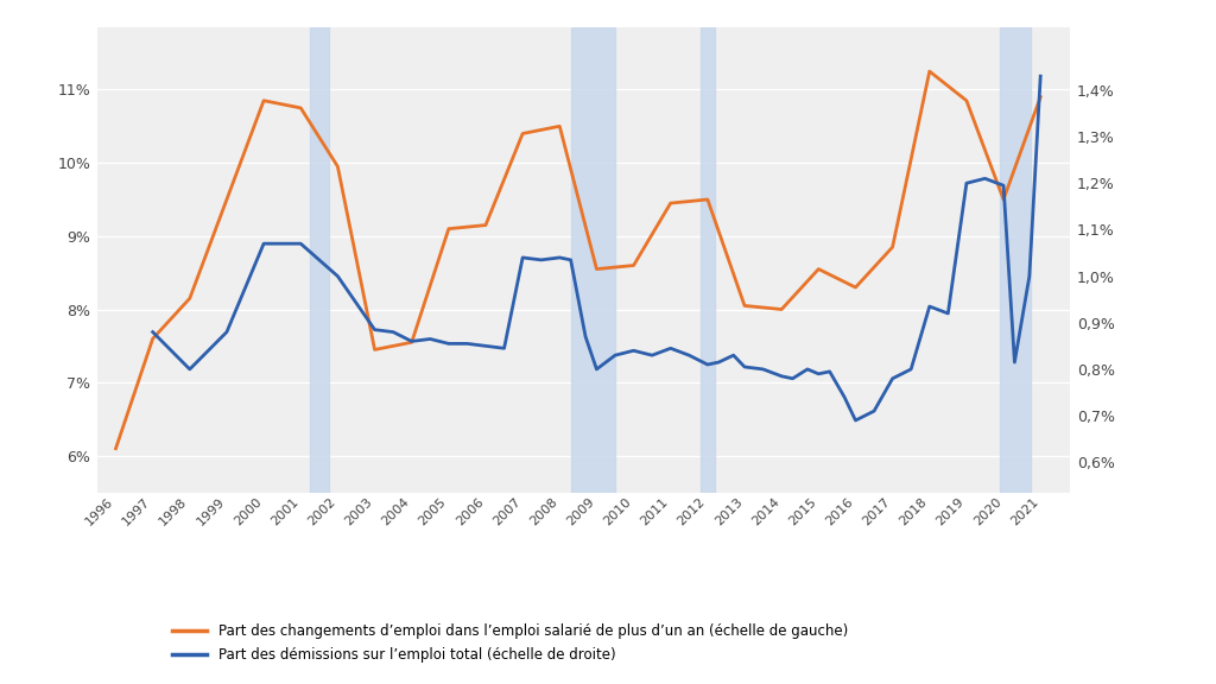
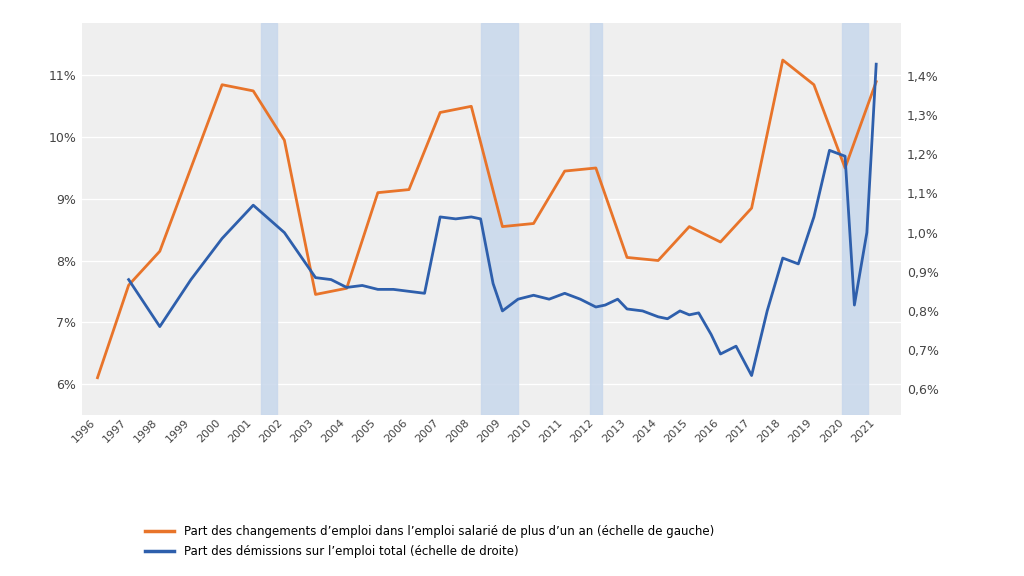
Part des démissions sur l’emploi total (échelle de droite)/1998: 0,800% -> 0,760%
Part des démissions sur l’emploi total (échelle de droite)/2000: 1,070% -> 0,985%
Part des démissions sur l’emploi total (échelle de droite)/2017: 0,780% -> 0,635%
Part des démissions sur l’emploi total (échelle de droite)/2019: 1,200% -> 1,040%
